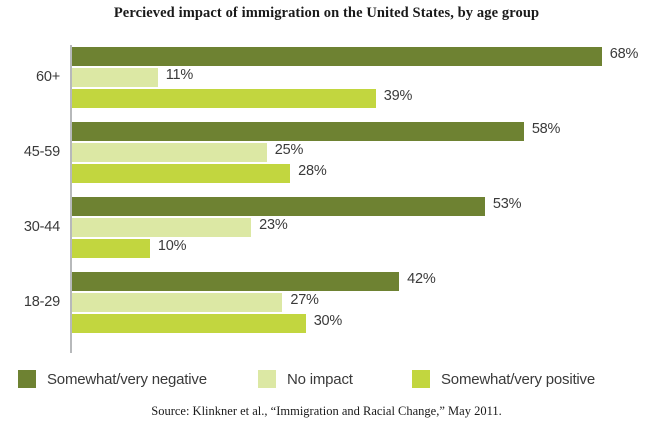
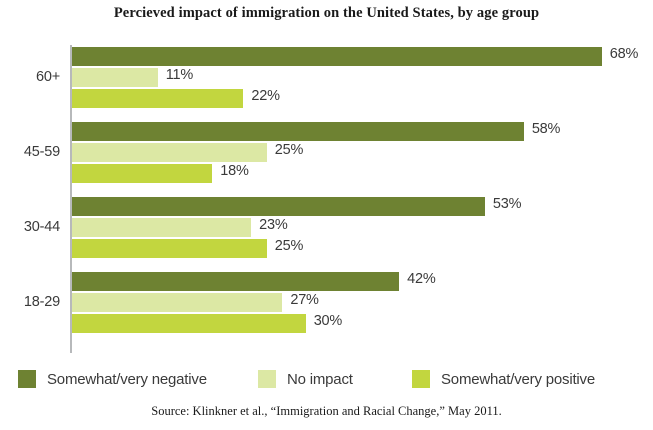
Somewhat/very positive/60+: 39% -> 22%
Somewhat/very positive/45-59: 28% -> 18%
Somewhat/very positive/30-44: 10% -> 25%
